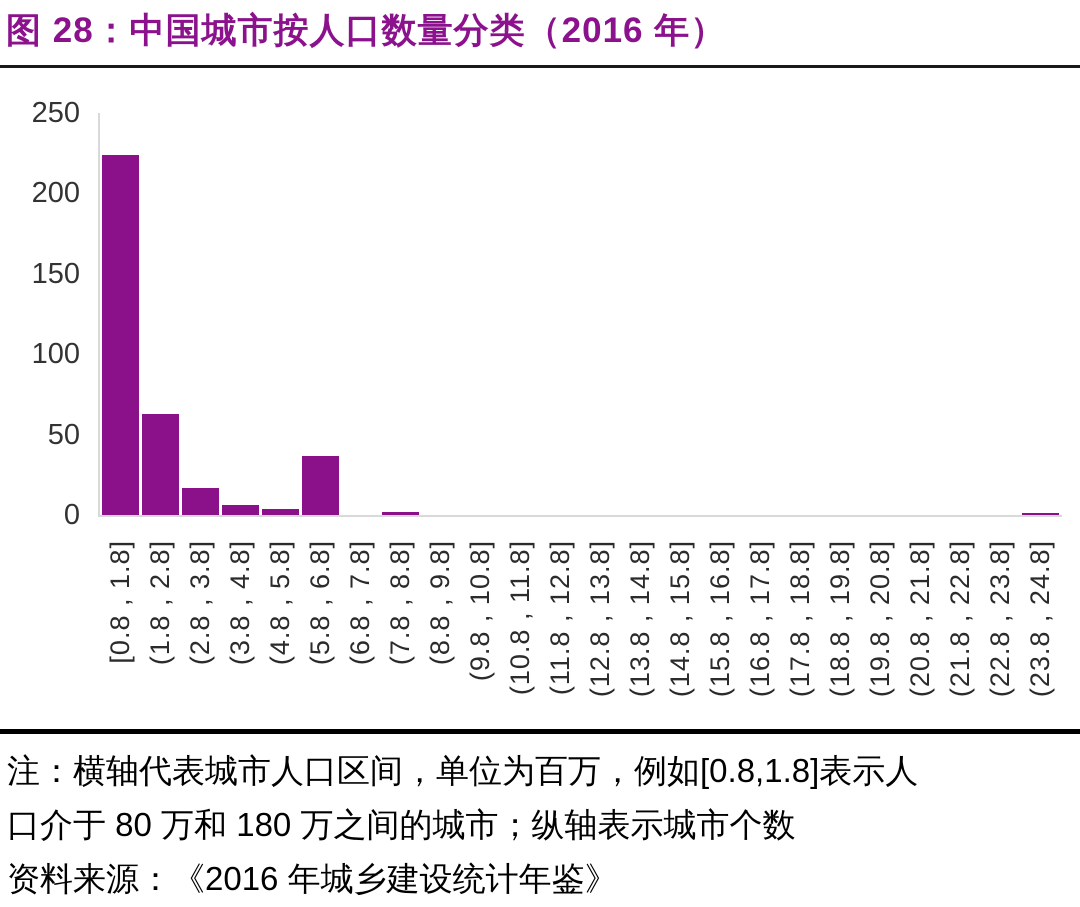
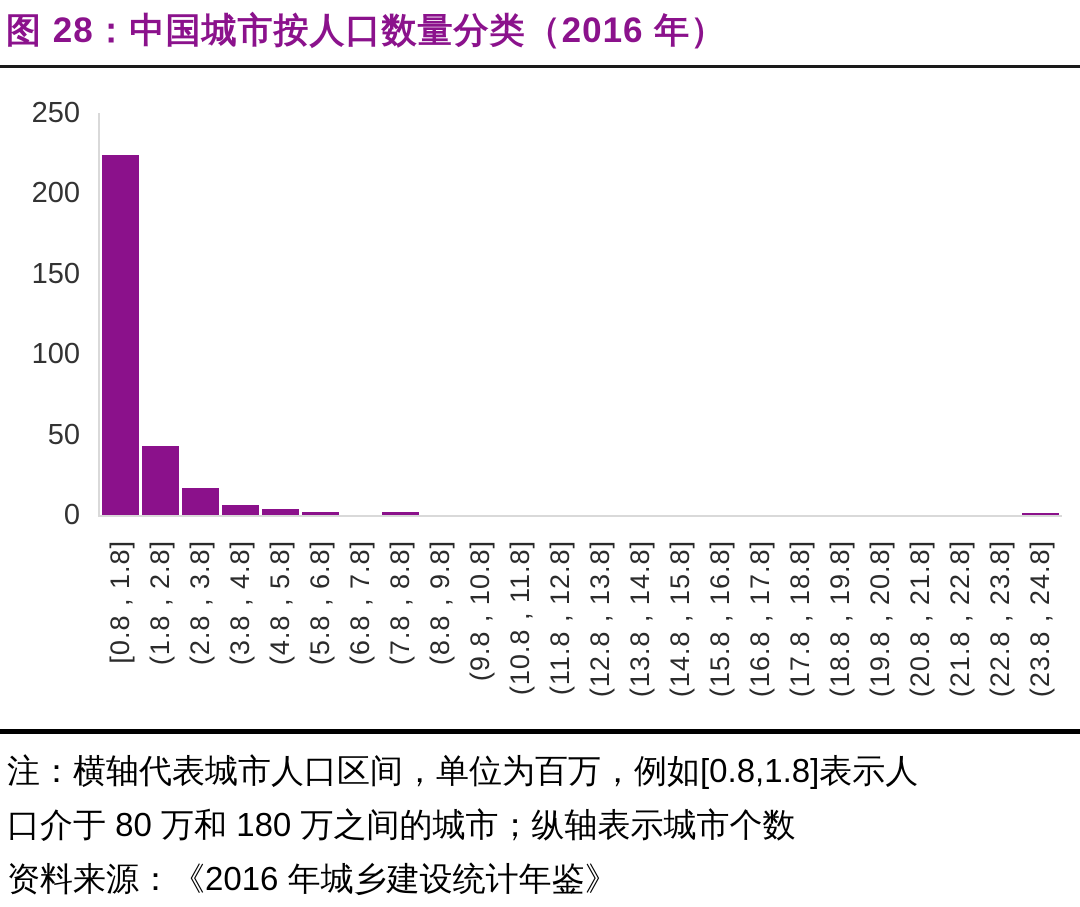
(1.8 , 2.8]: 63 -> 43
(5.8 , 6.8]: 37 -> 2
